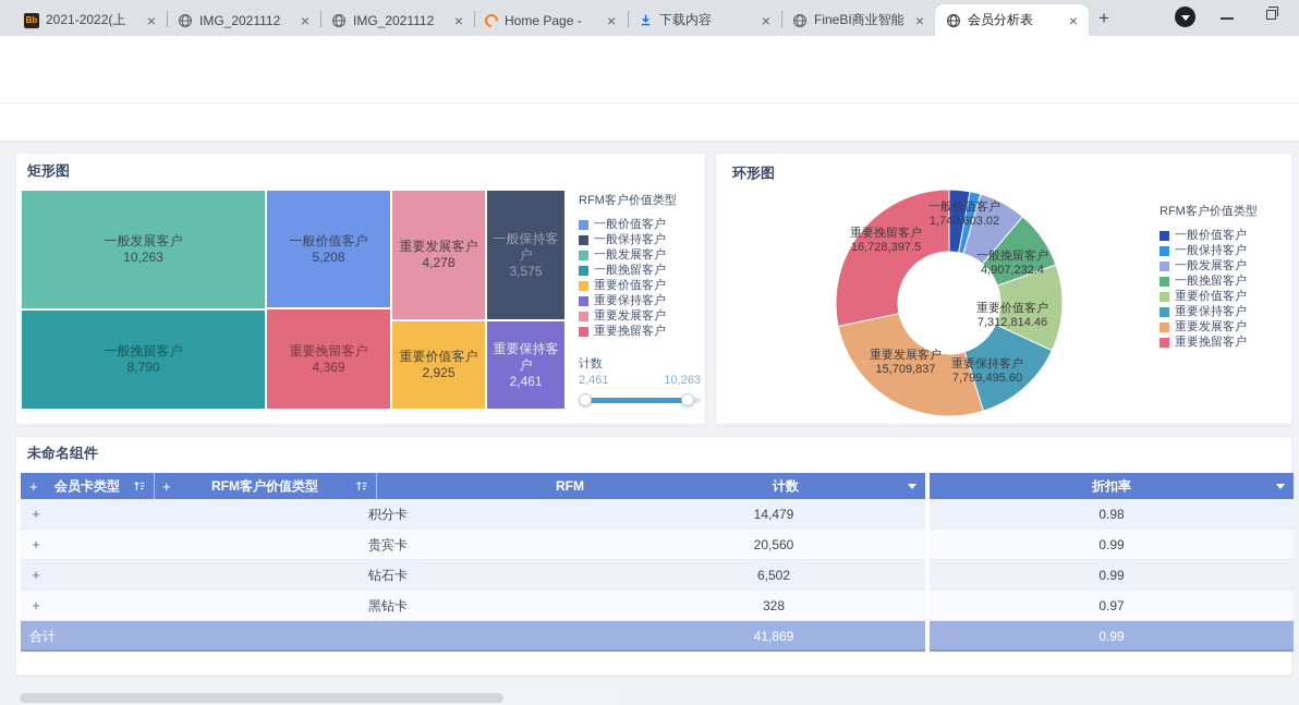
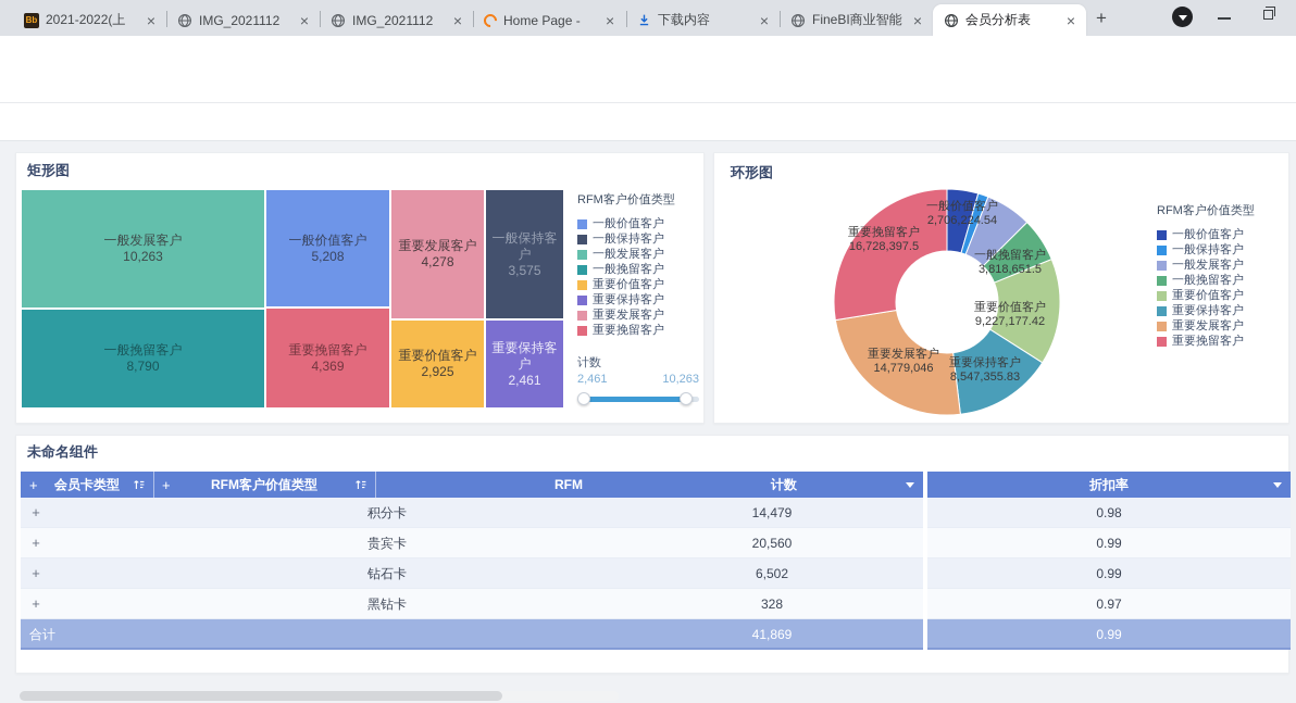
环形图/一般价值客户: 1,740,603.02 -> 2,706,224.54
环形图/一般挽留客户: 4,907,232.4 -> 3,818,651.5
环形图/重要价值客户: 7,312,814.46 -> 9,227,177.42
环形图/重要保持客户: 7,799,495.60 -> 8,547,355.83
环形图/重要发展客户: 15,709,837 -> 14,779,046
